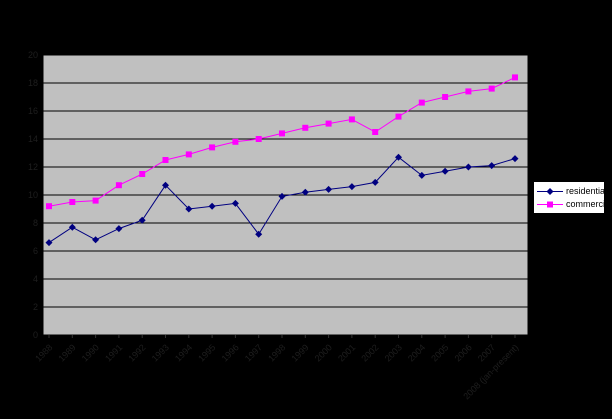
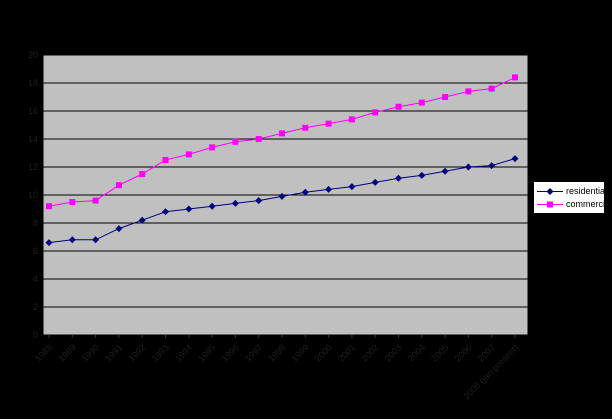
residential/1989: 7.7 -> 6.8
residential/1993: 10.7 -> 8.8
residential/1997: 7.2 -> 9.6
commercial/2002: 14.5 -> 15.9
residential/2003: 12.7 -> 11.2
commercial/2003: 15.6 -> 16.3
